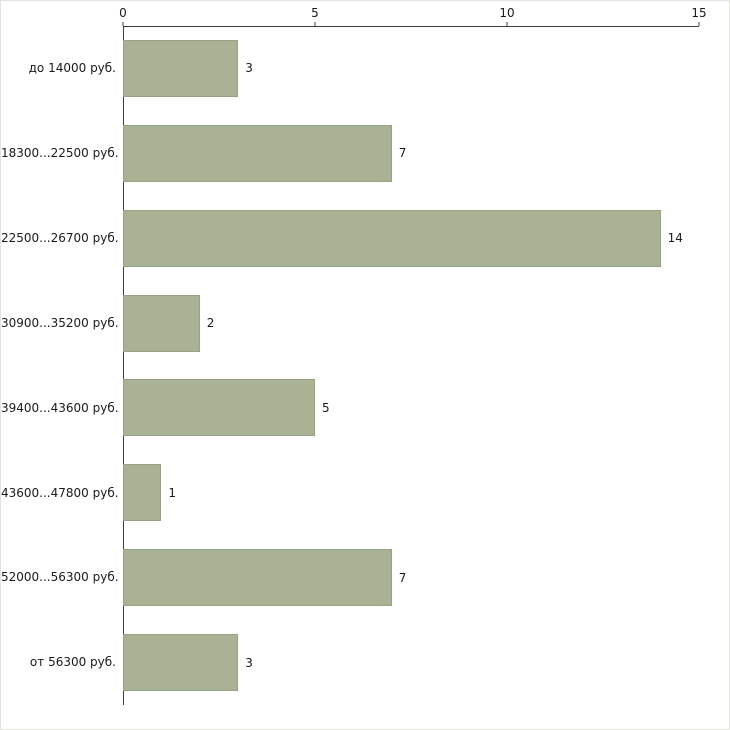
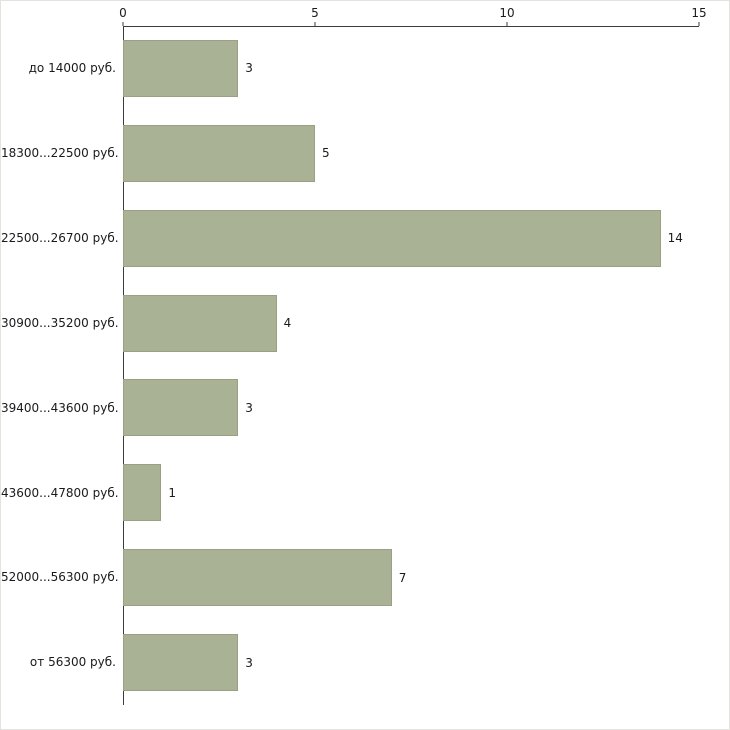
18300...22500 руб.: 7 -> 5
30900...35200 руб.: 2 -> 4
39400...43600 руб.: 5 -> 3
